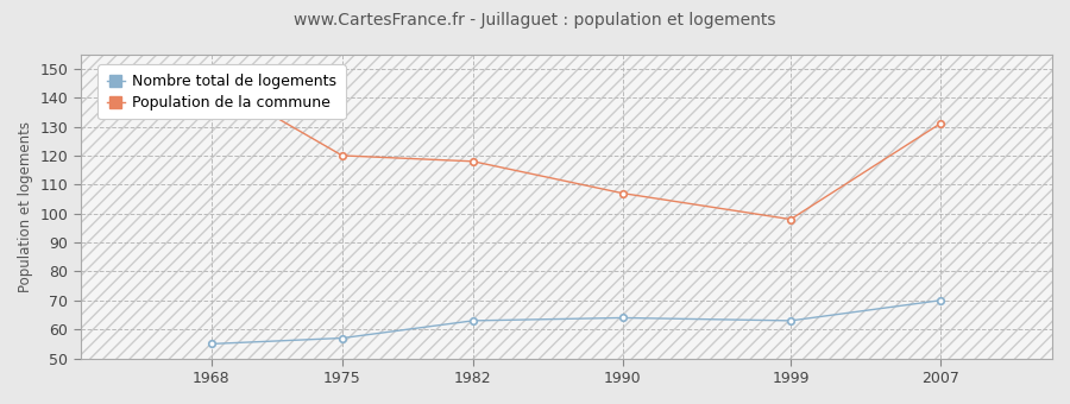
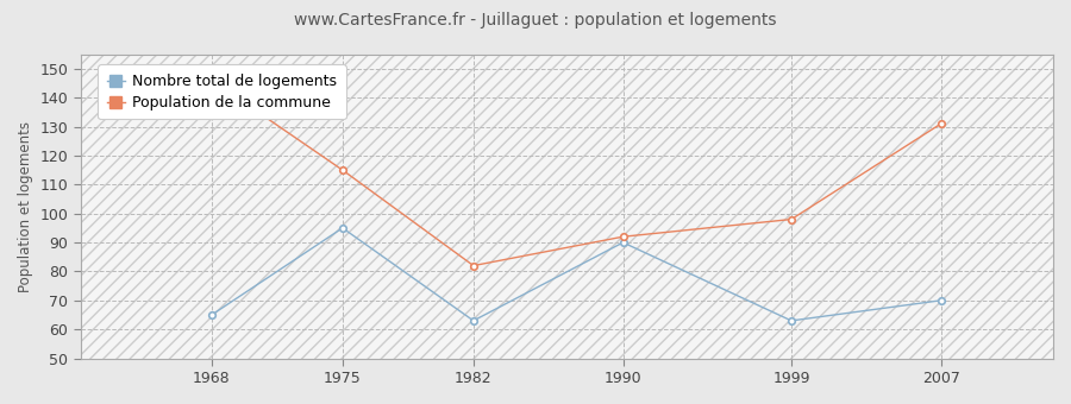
Nombre total de logements/1968: 55 -> 65
Nombre total de logements/1975: 57 -> 95
Population de la commune/1975: 120 -> 115
Population de la commune/1982: 118 -> 82
Nombre total de logements/1990: 64 -> 90
Population de la commune/1990: 107 -> 92
